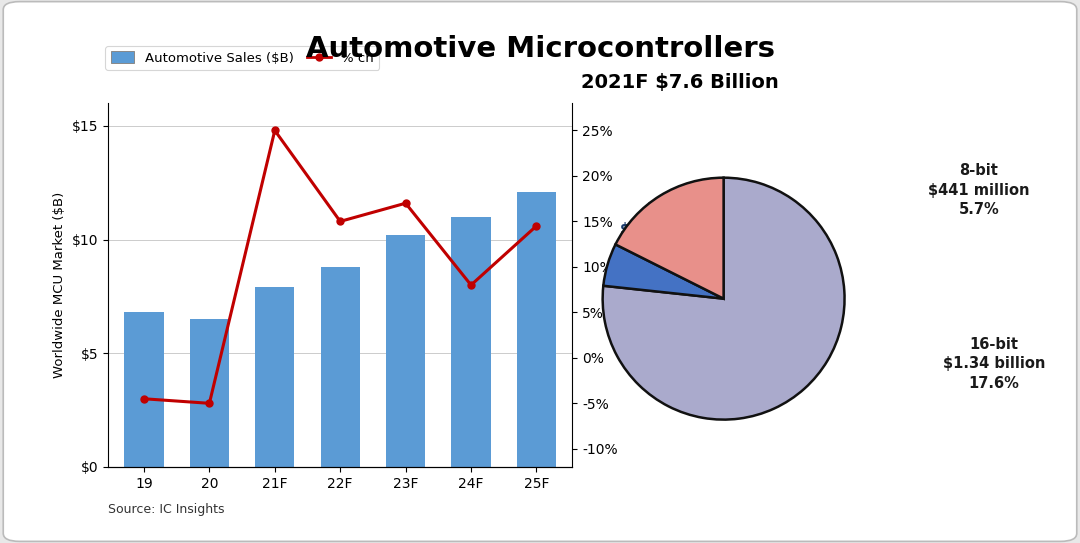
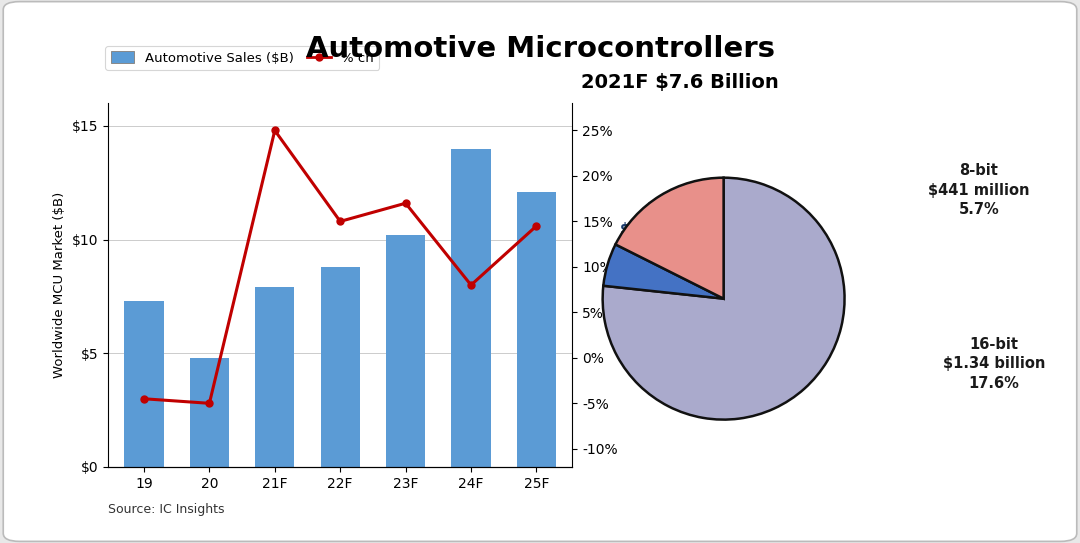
Automotive Sales ($B)/19: $6.8 -> $7.3
Automotive Sales ($B)/20: $6.5 -> $4.8
Automotive Sales ($B)/24F: $11.0 -> $14.0
